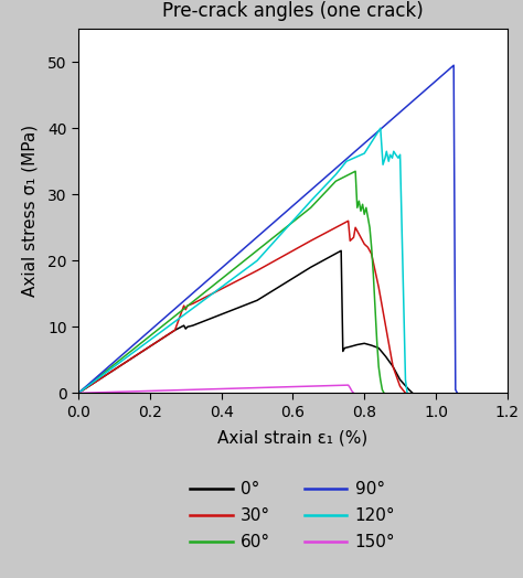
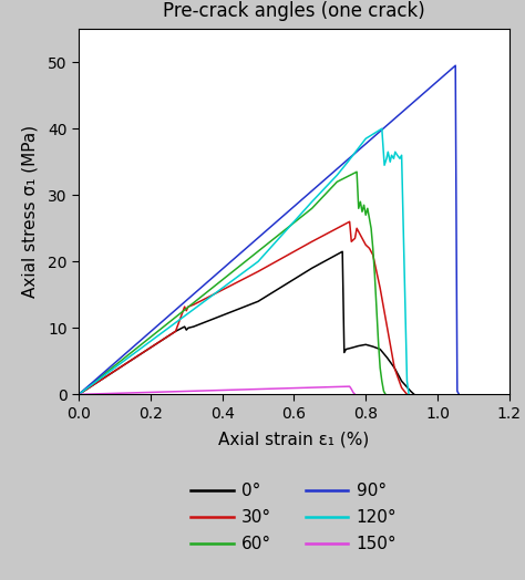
120°/0.8: 36.2 -> 38.5
